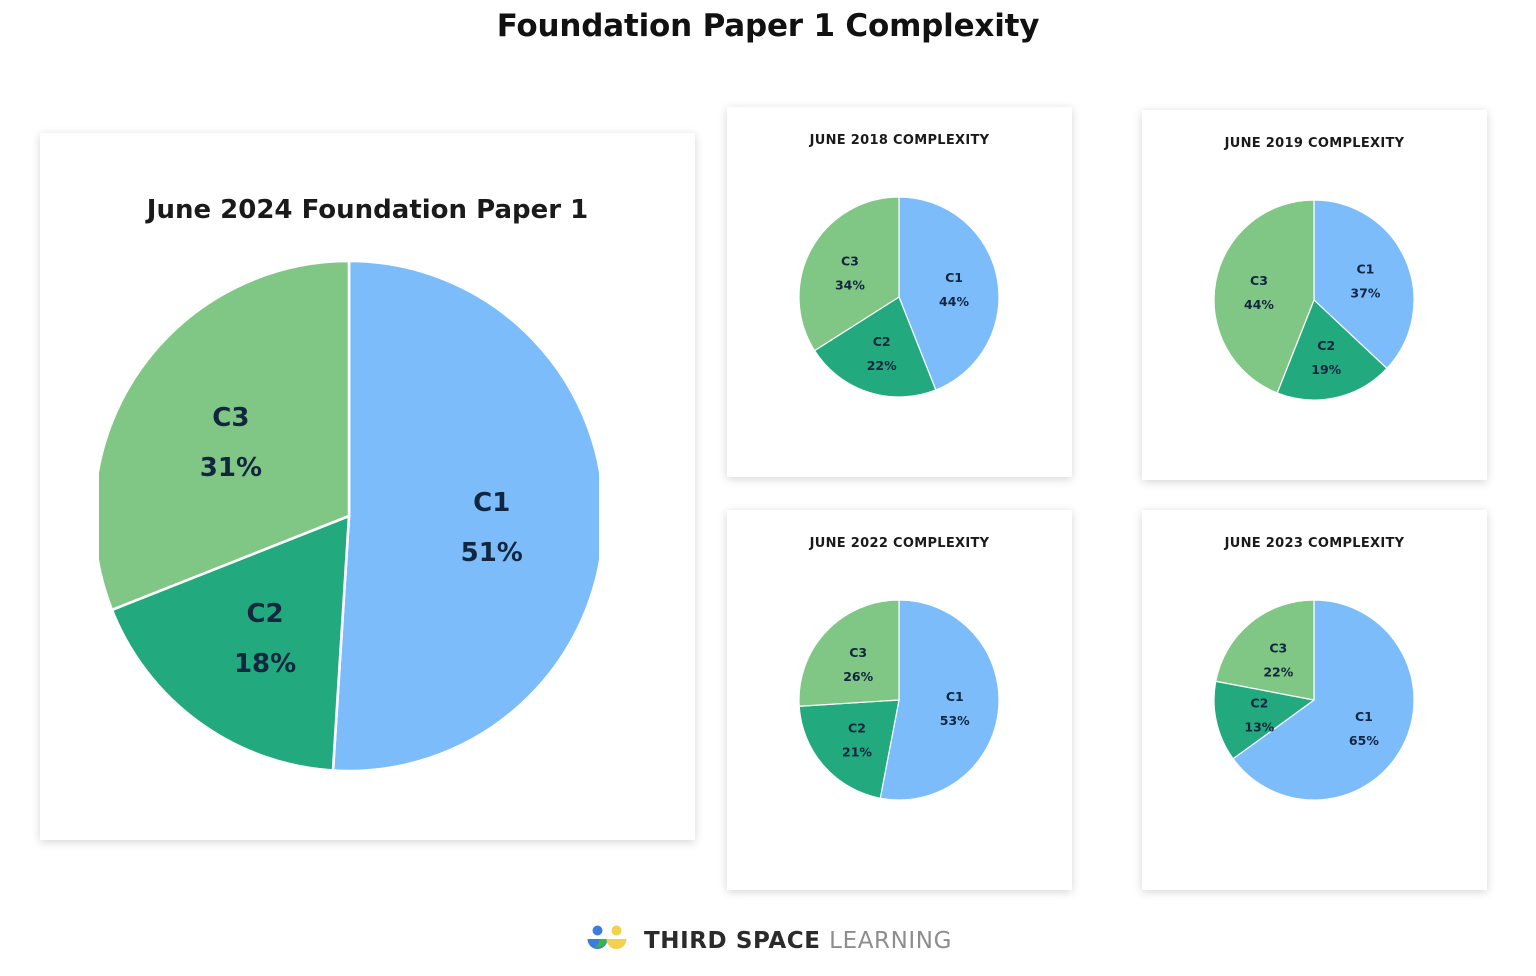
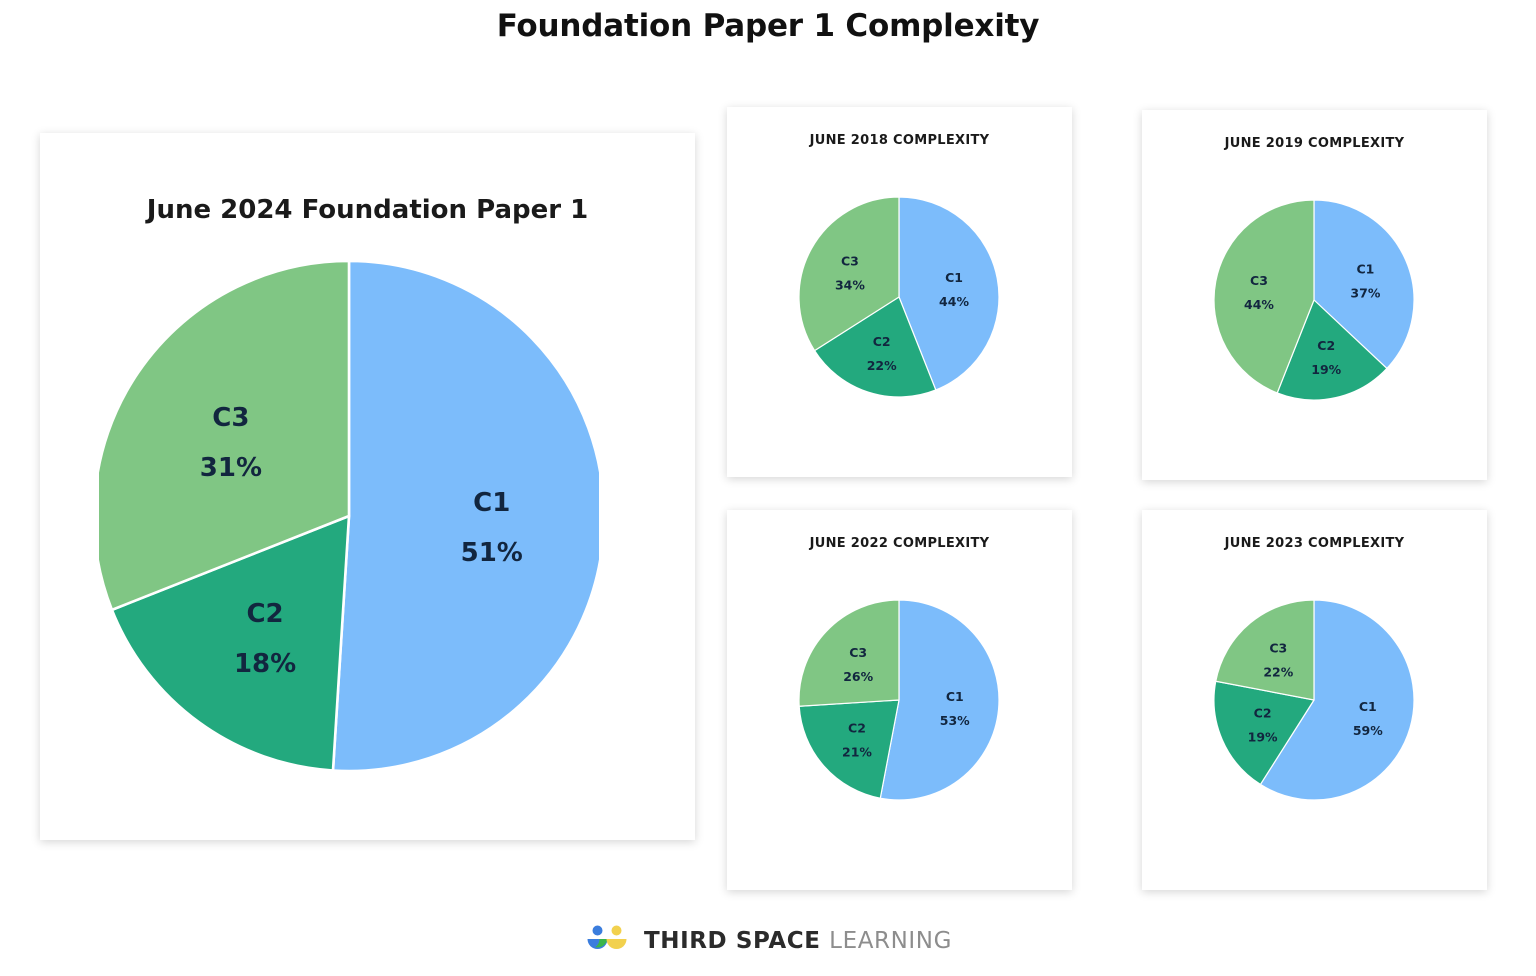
JUNE 2023 COMPLEXITY/C1: 65% -> 59%
JUNE 2023 COMPLEXITY/C2: 13% -> 19%
